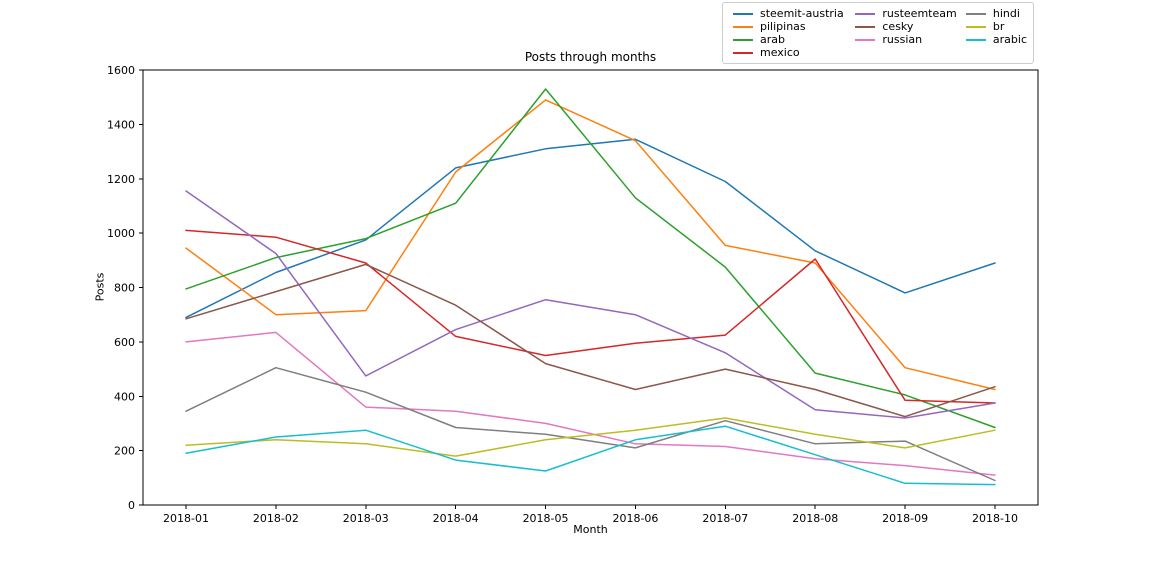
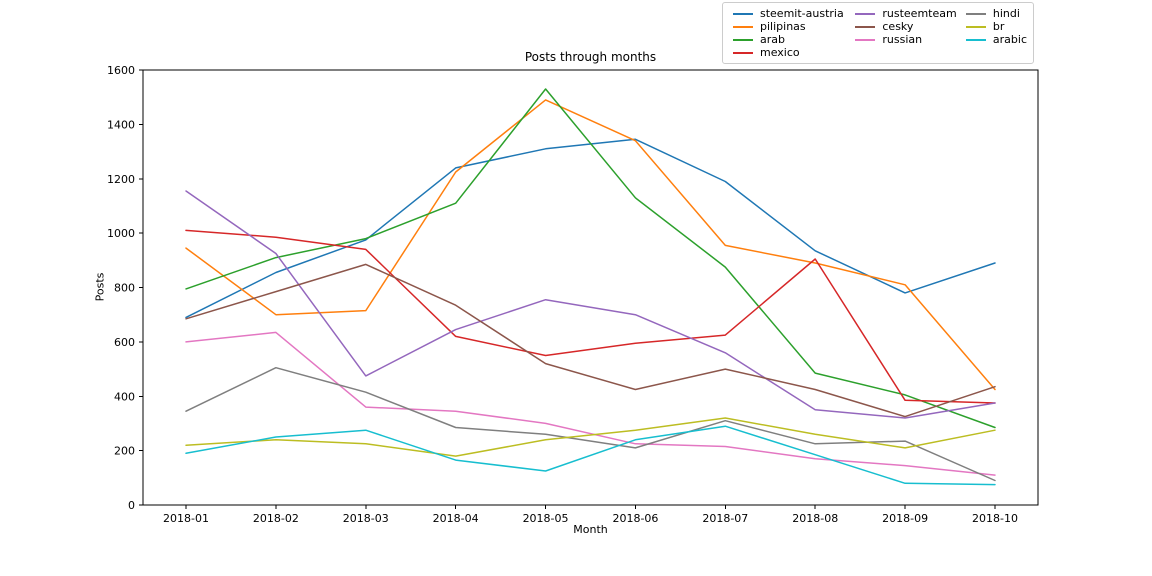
mexico/2018-03: 890 -> 940
pilipinas/2018-09: 500 -> 810
